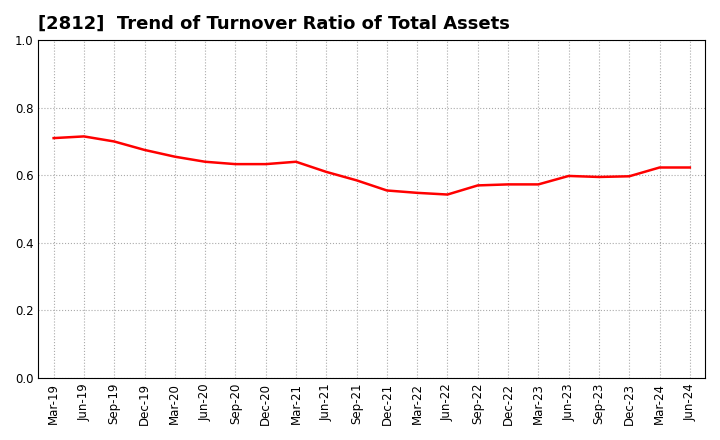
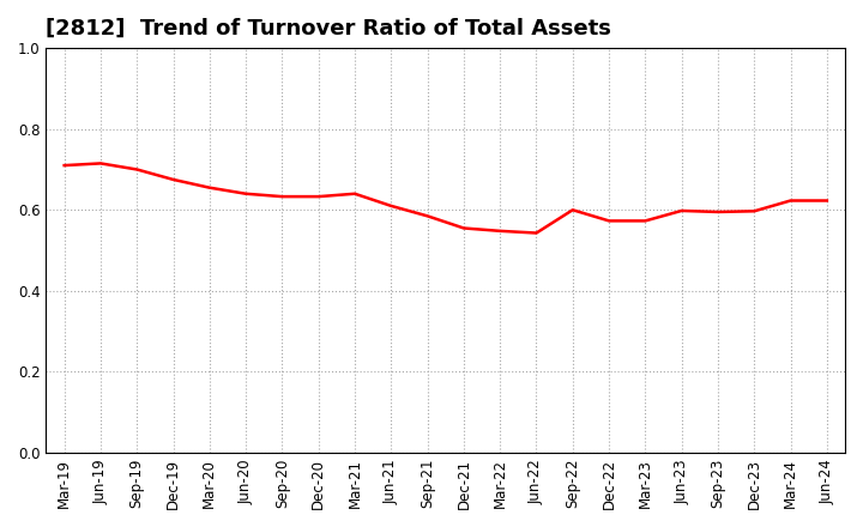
Sep-22: 0.570 -> 0.600
